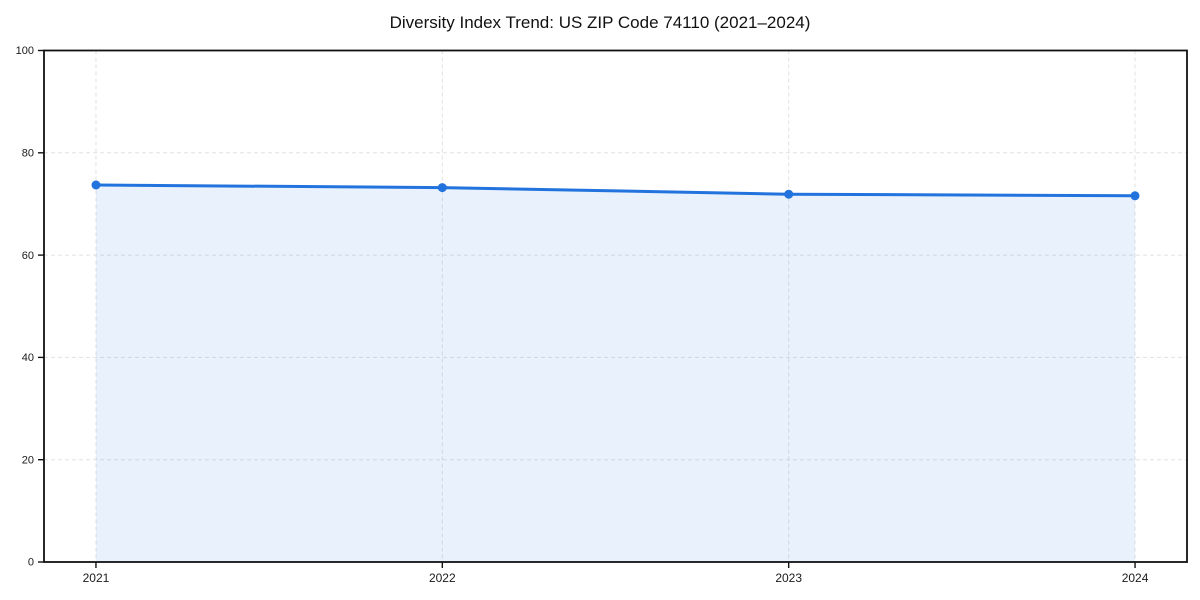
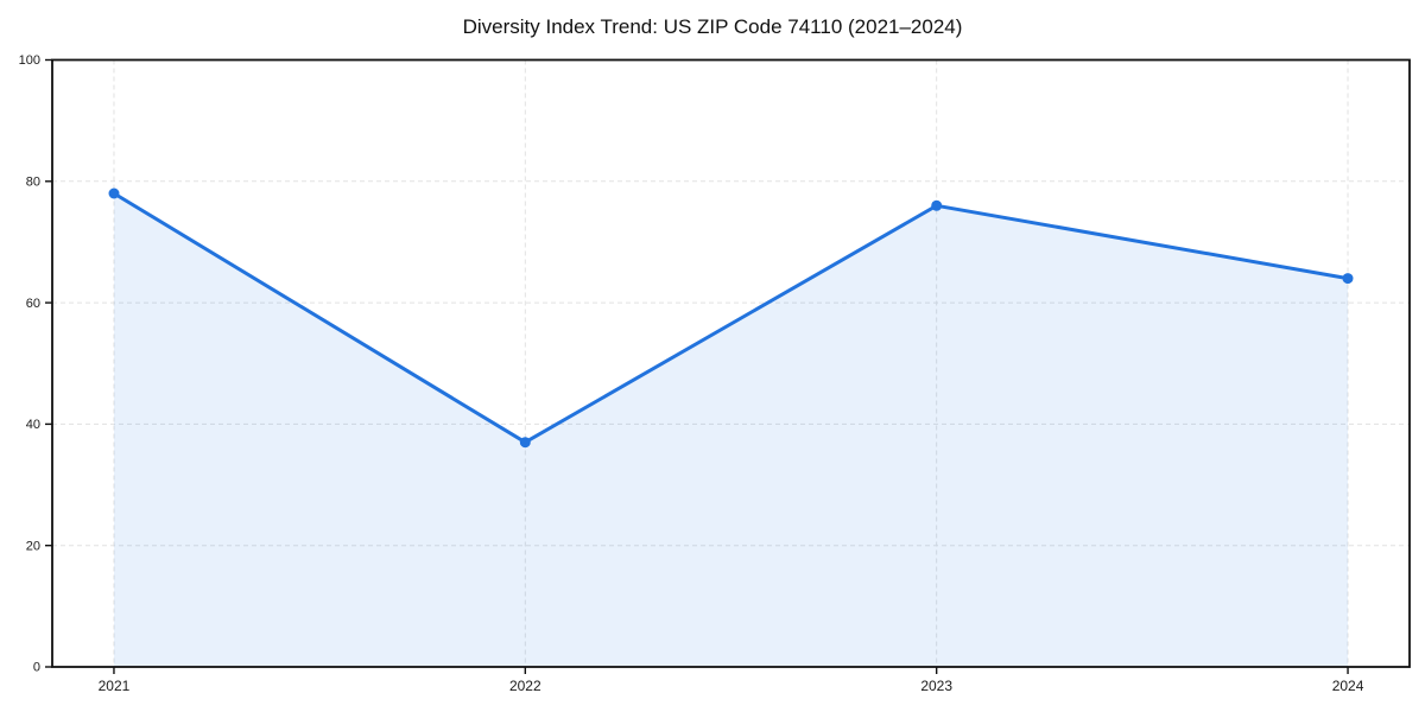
2021: 74 -> 78
2022: 73 -> 37
2023: 72 -> 76
2024: 72 -> 64
